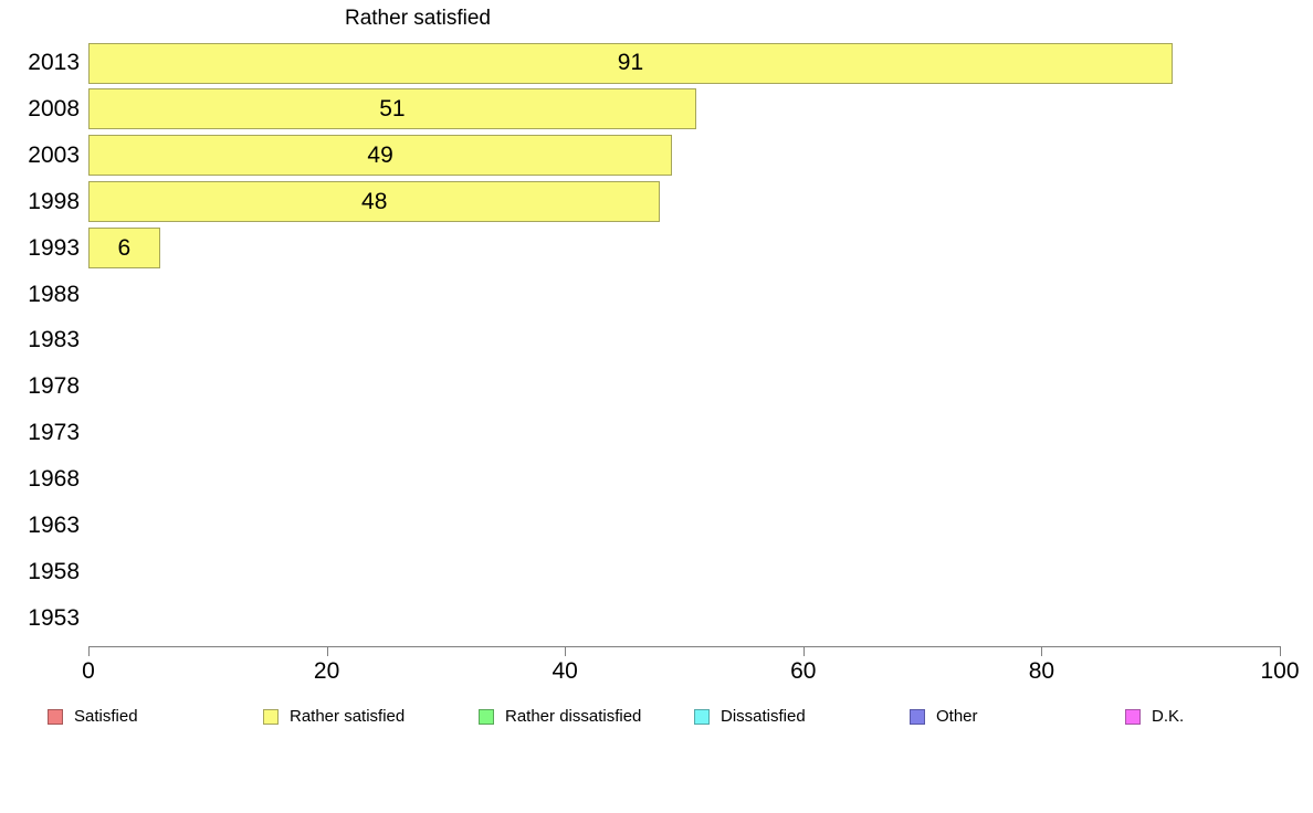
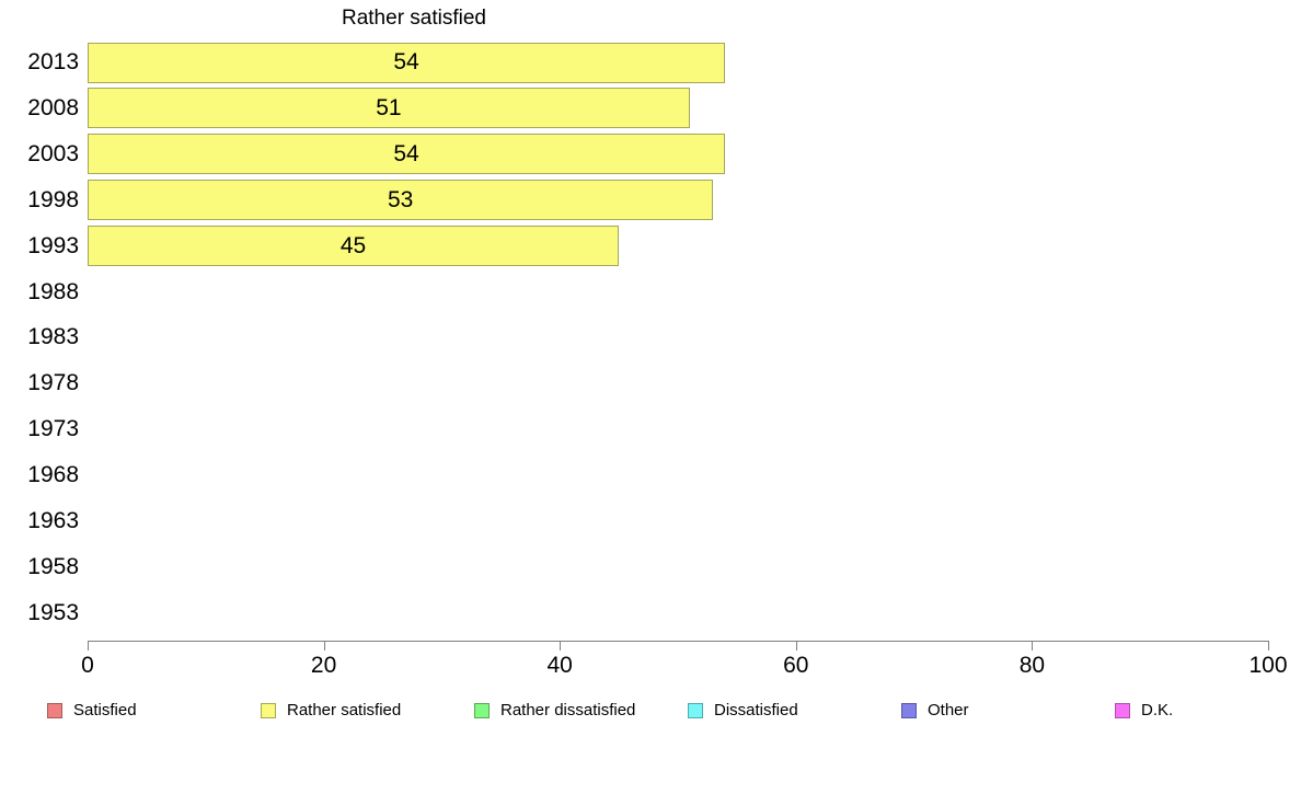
2013: 91 -> 54
2003: 49 -> 54
1998: 48 -> 53
1993: 6 -> 45
